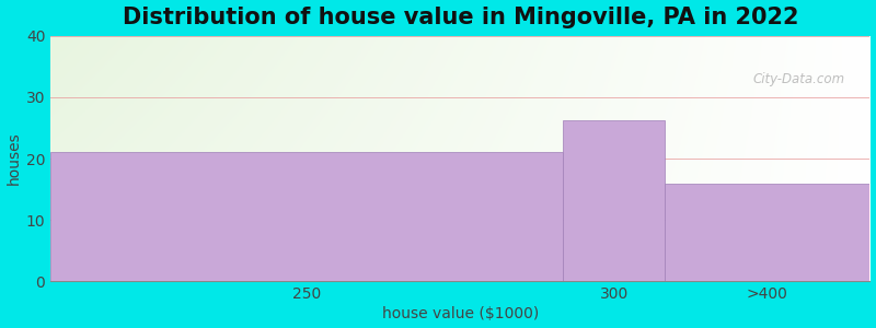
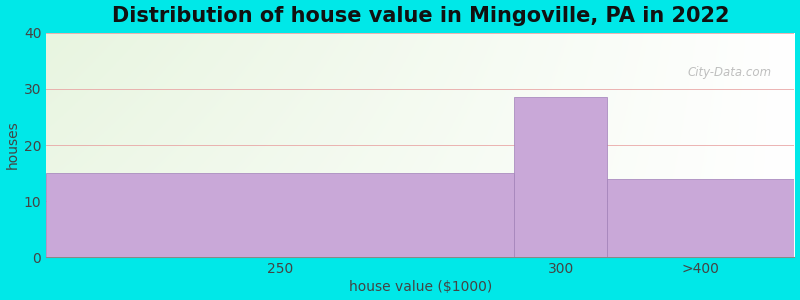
250: 21.0 -> 15.0
300: 26.2 -> 28.5
>400: 16.0 -> 14.0
